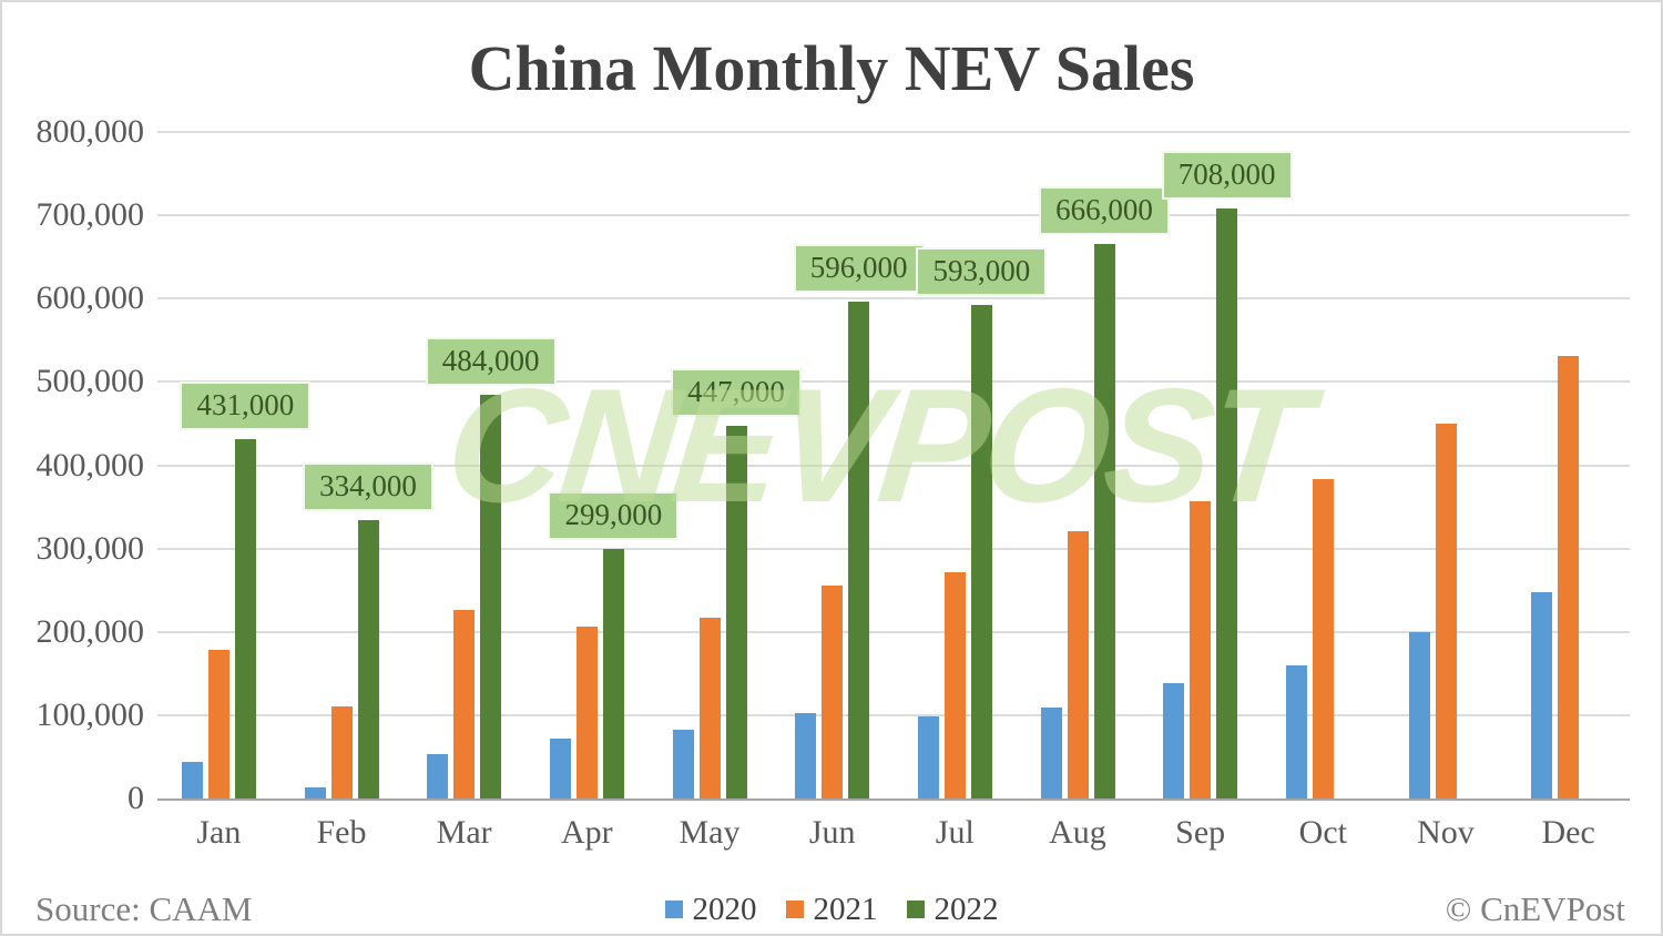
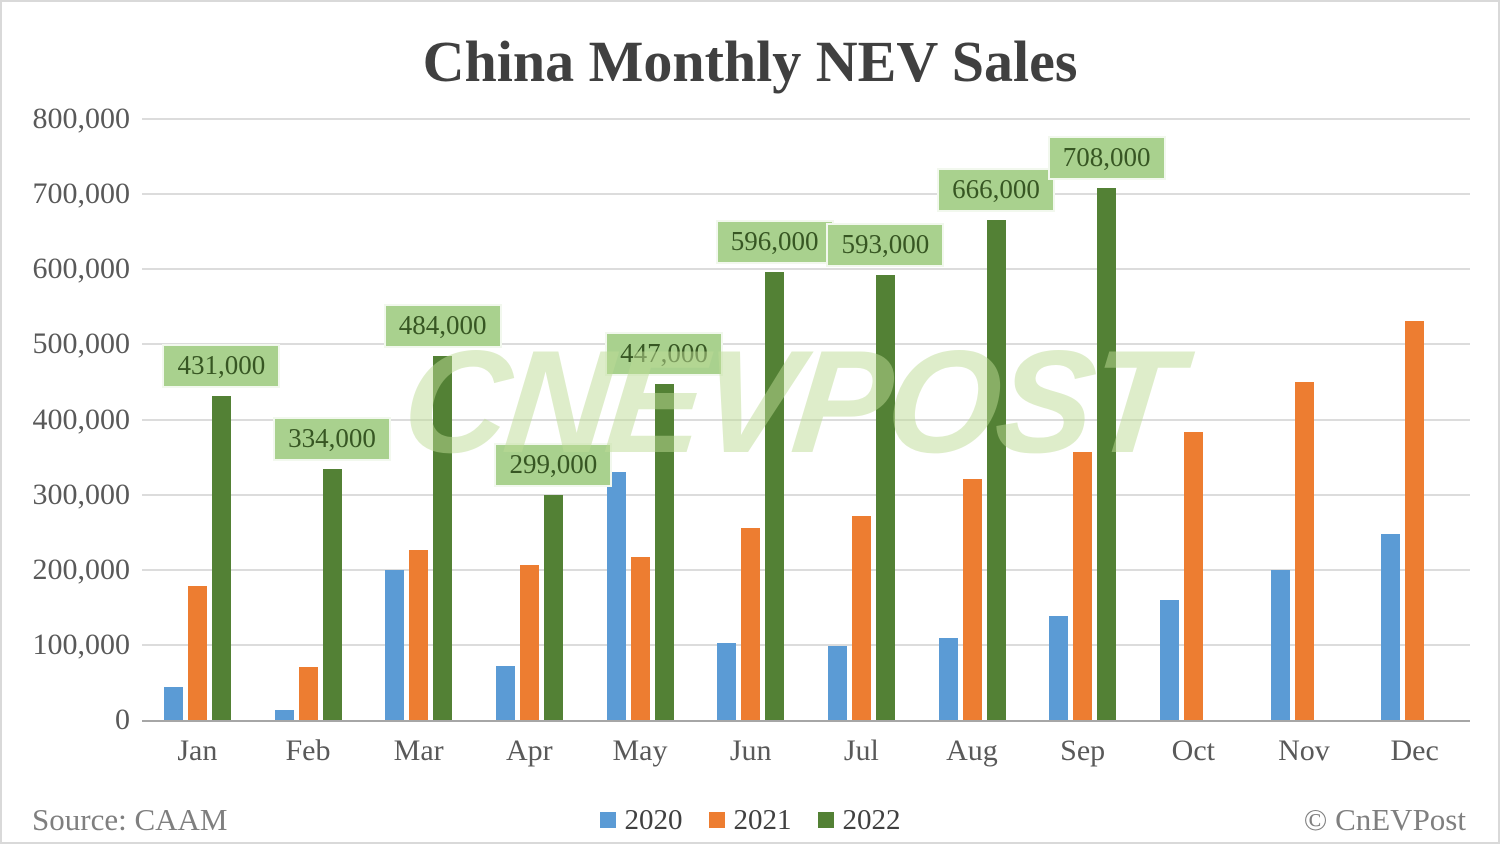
2021/Feb: 110000 -> 70000
2020/Mar: 50000 -> 200000
2020/May: 80000 -> 330000
